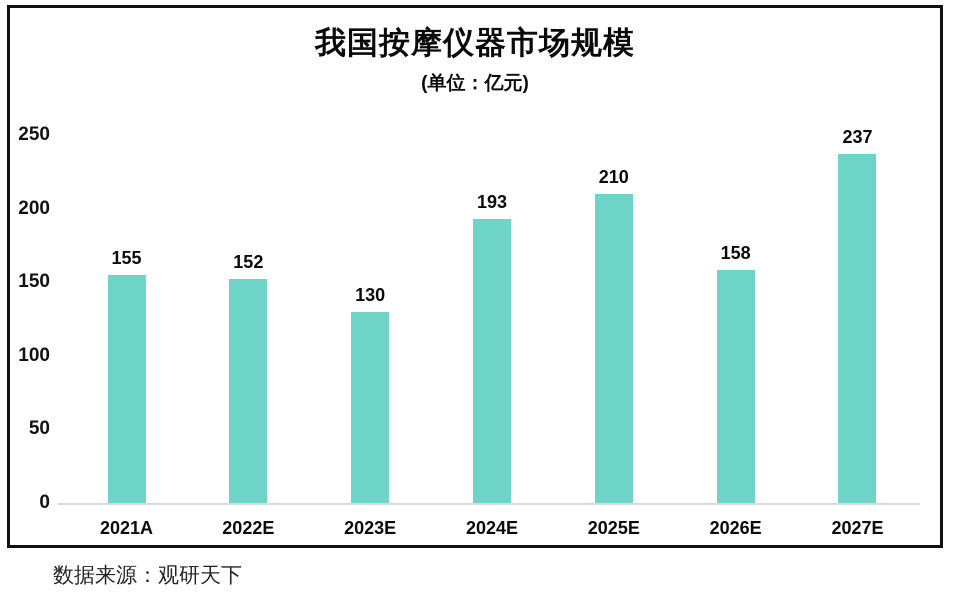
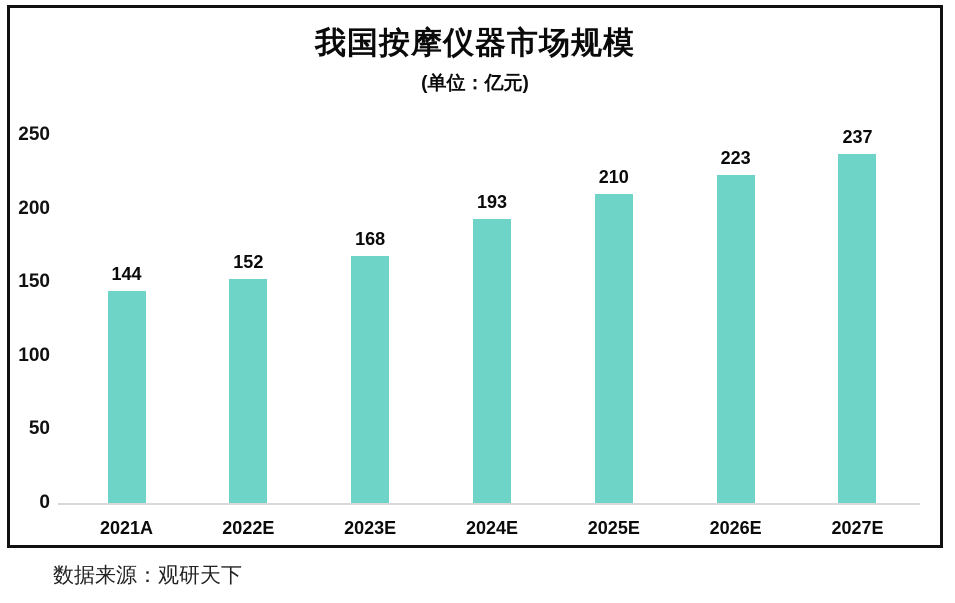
2021A: 155 -> 144
2023E: 130 -> 168
2026E: 158 -> 223
